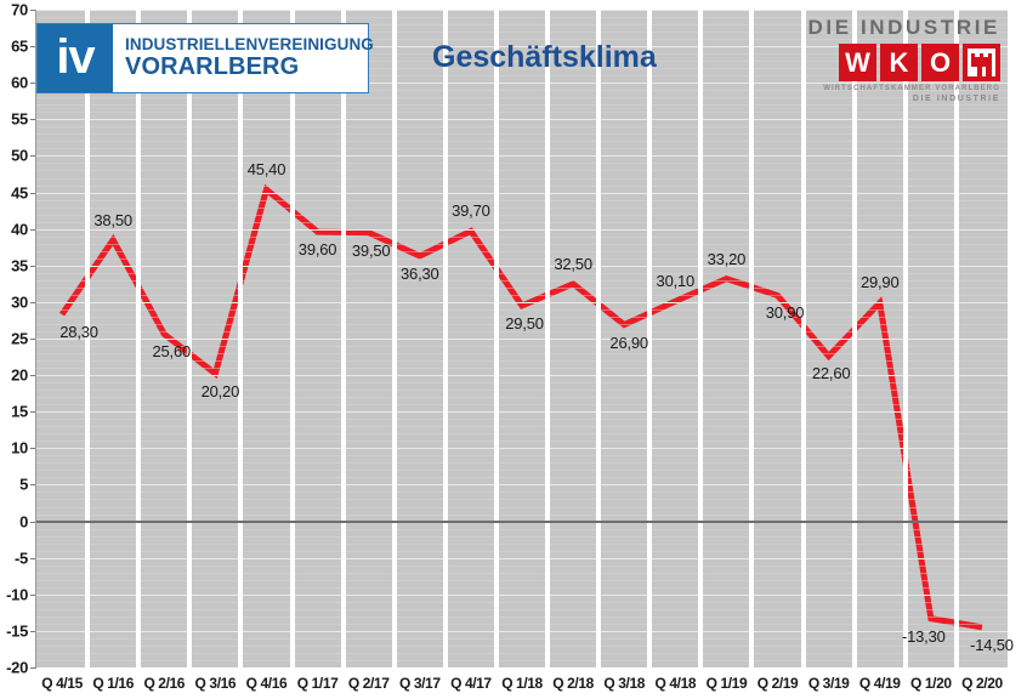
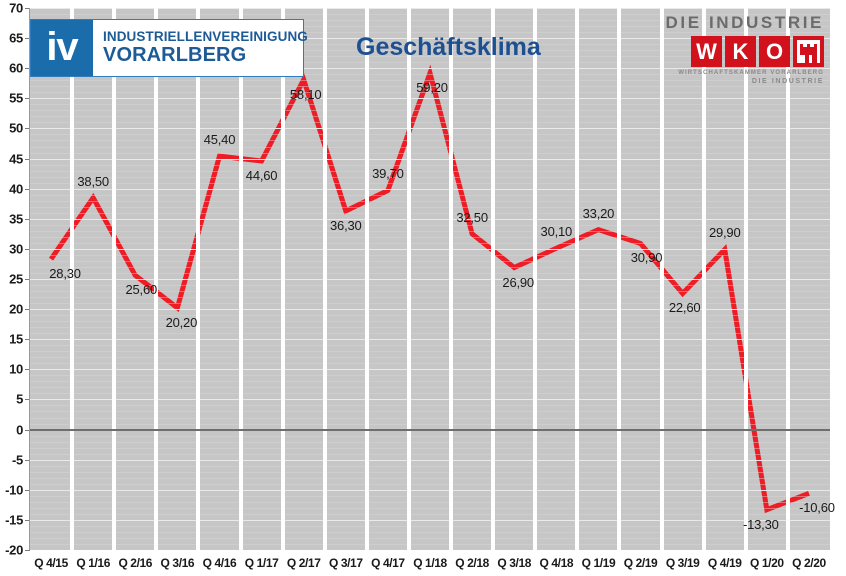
Q 1/17: 39,60 -> 44,60
Q 2/17: 39,50 -> 58,10
Q 1/18: 29,50 -> 59,20
Q 2/20: -14,50 -> -10,60
